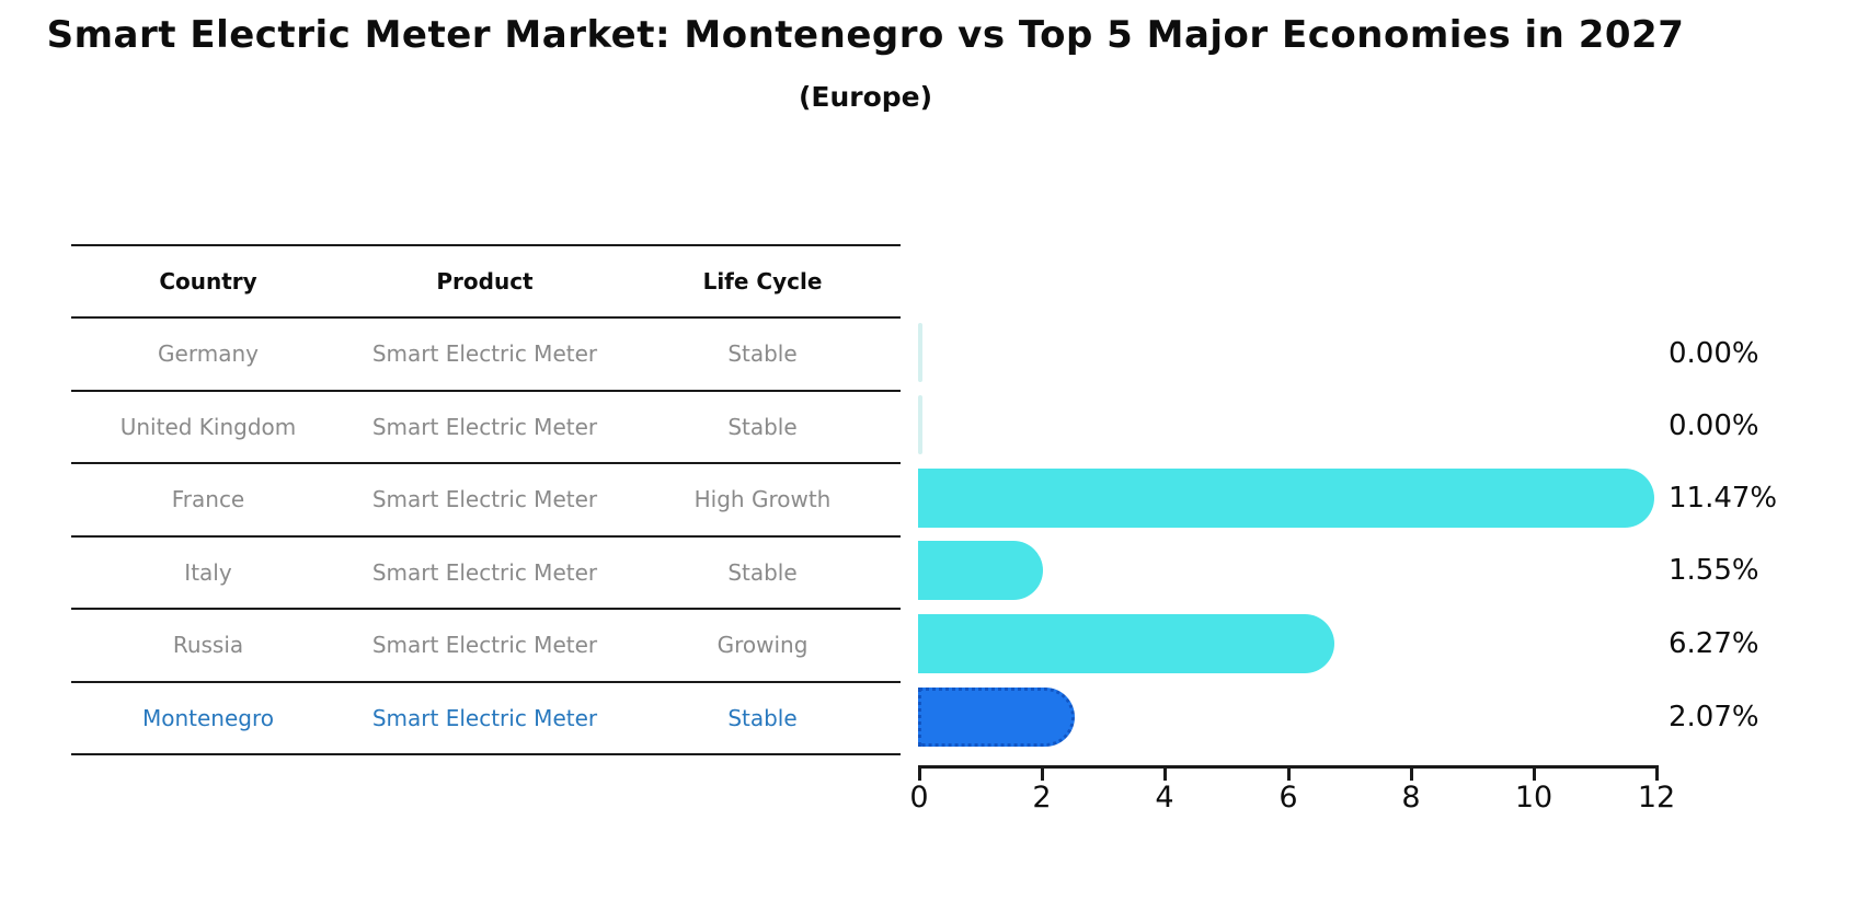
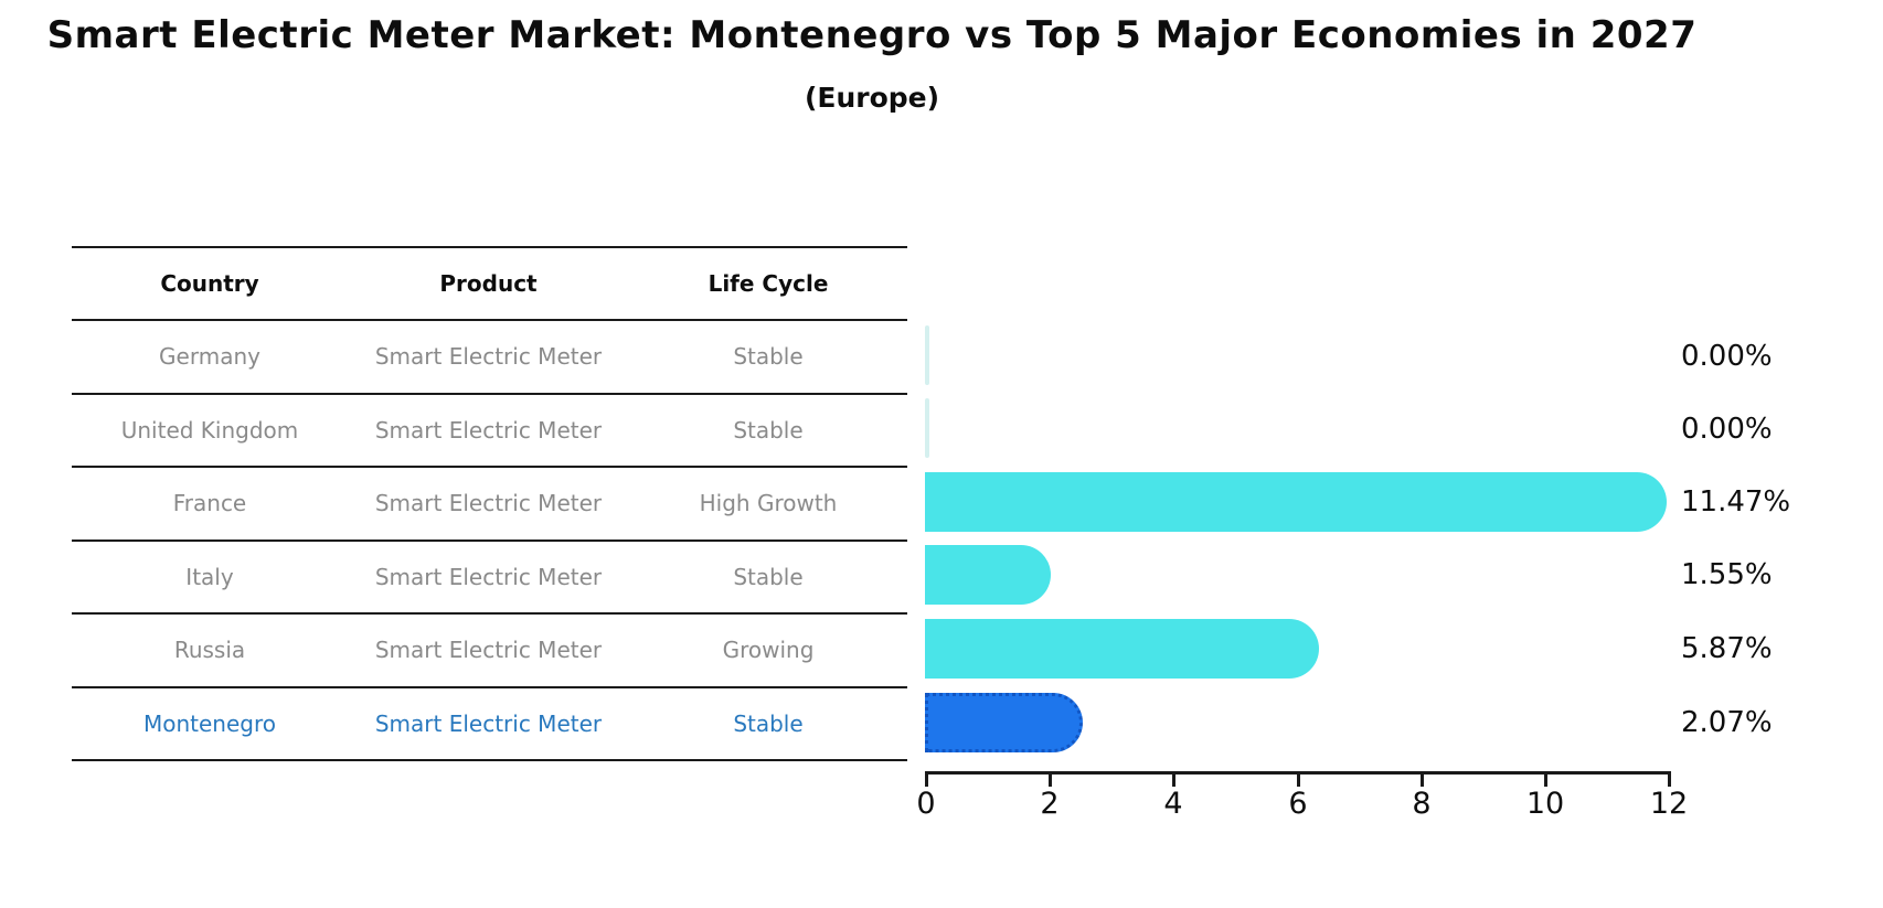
Russia: 6.27% -> 5.87%
